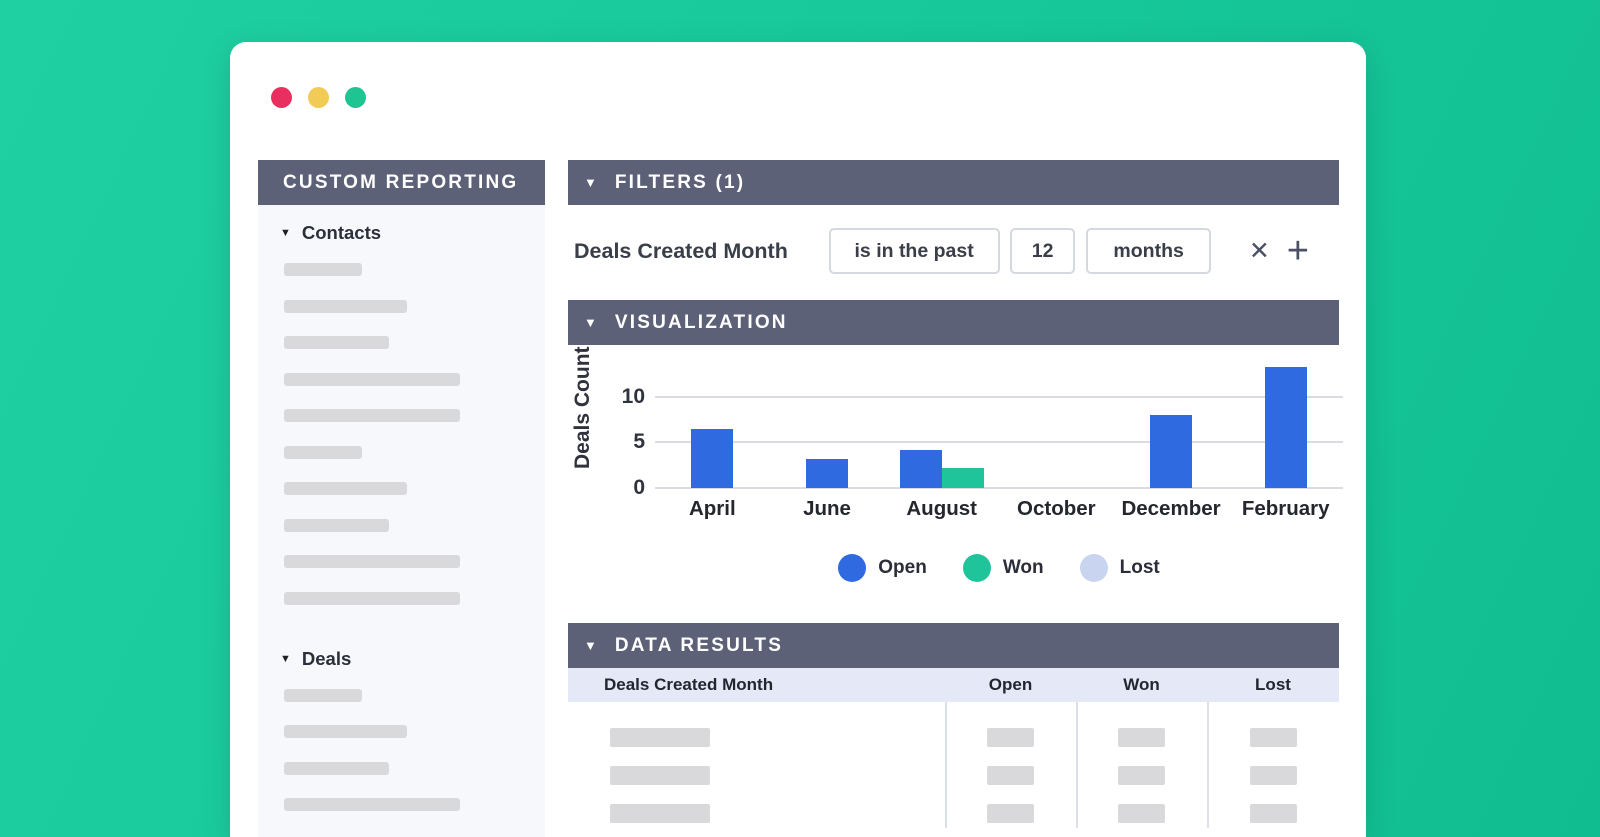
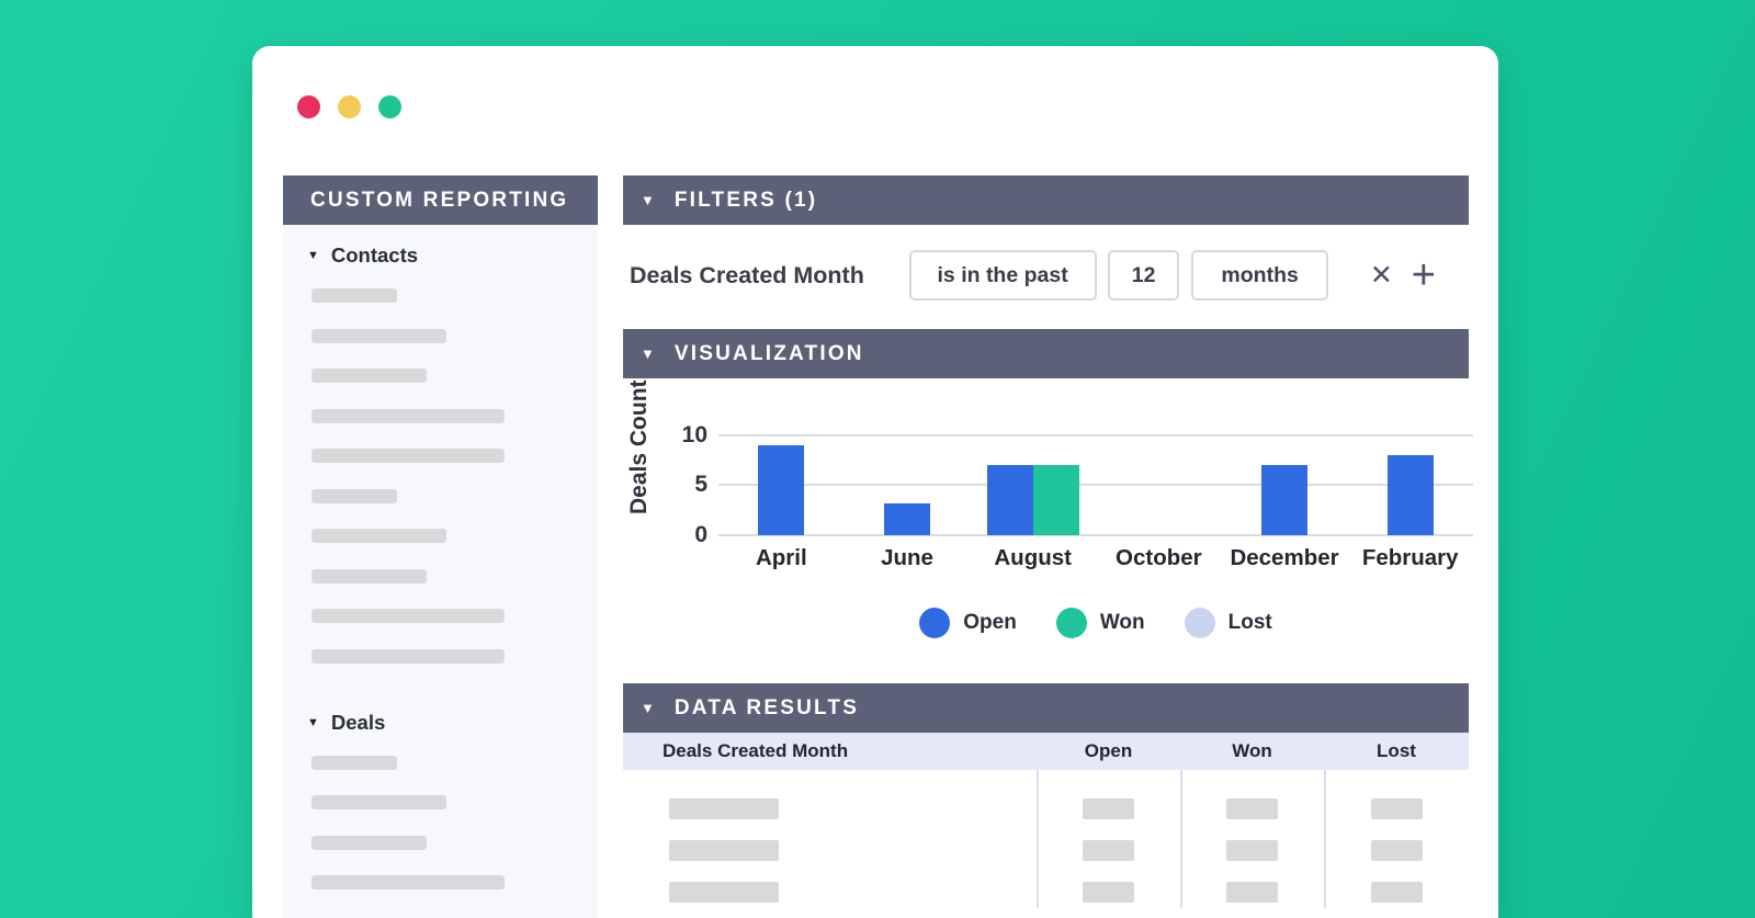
Open/April: 6 -> 9
Open/August: 4 -> 7
Won/August: 2 -> 7
Open/December: 8 -> 7
Open/February: 13 -> 8
